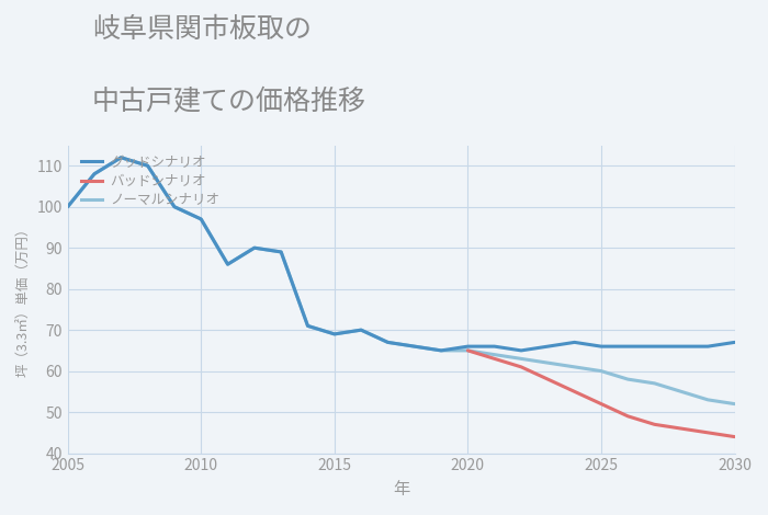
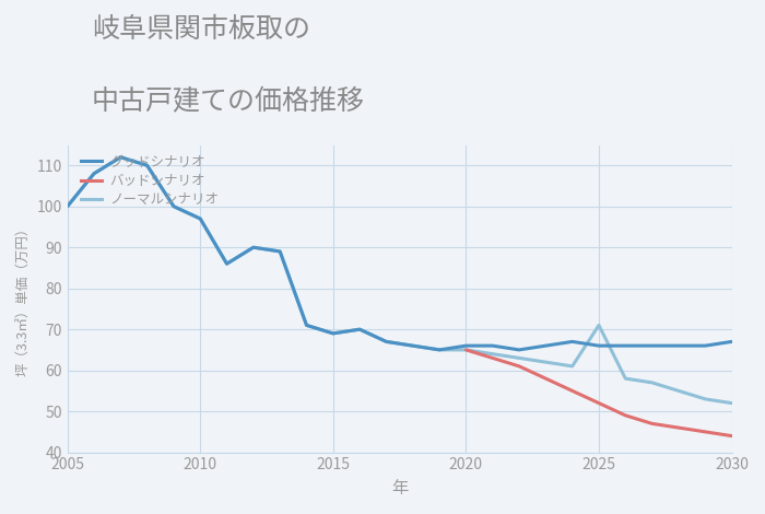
ノーマルシナリオ/2025: 60 -> 71
